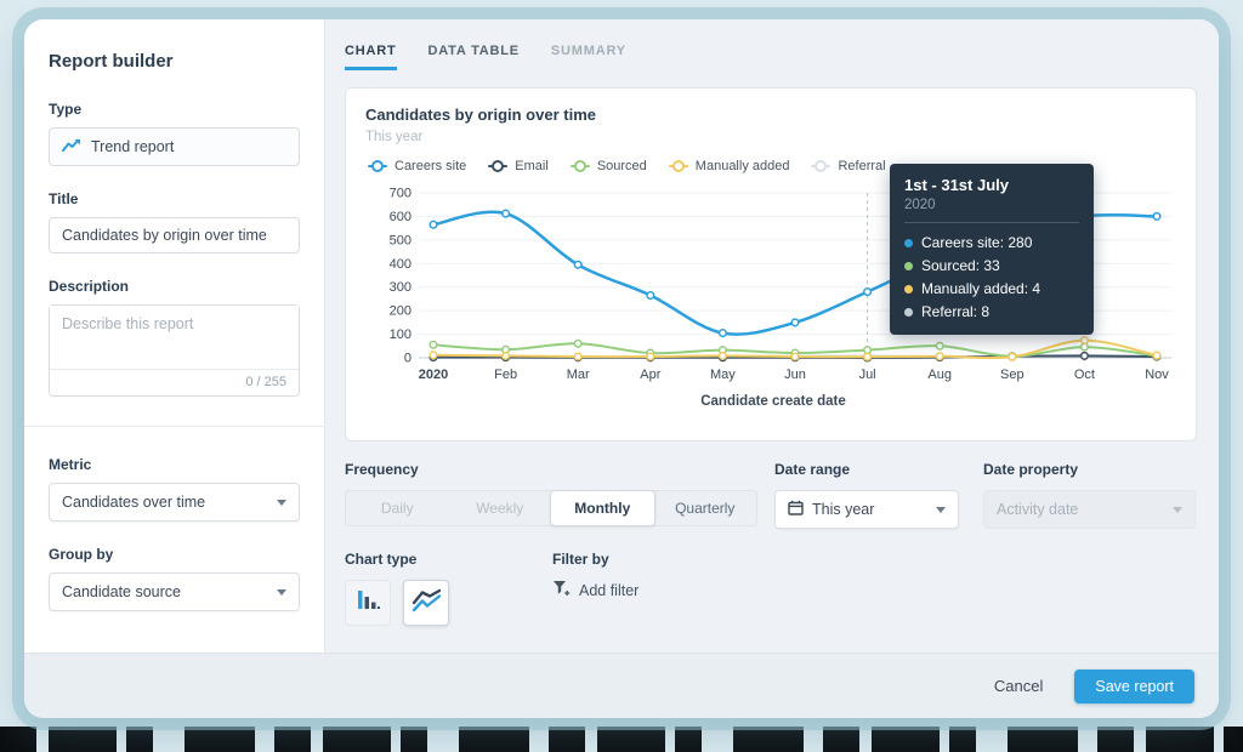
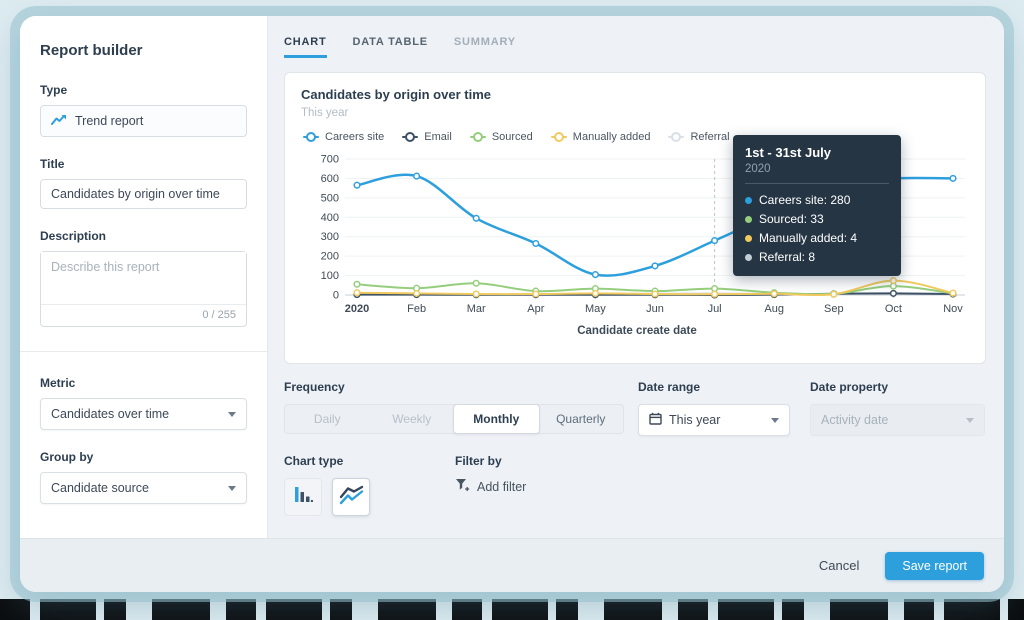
Sourced/Aug: 50 -> 10
Careers site/Sep: 510 -> 570
